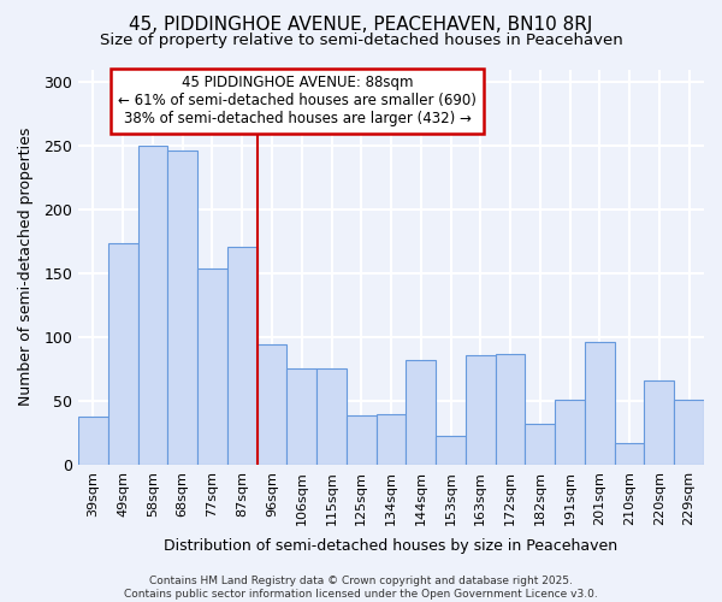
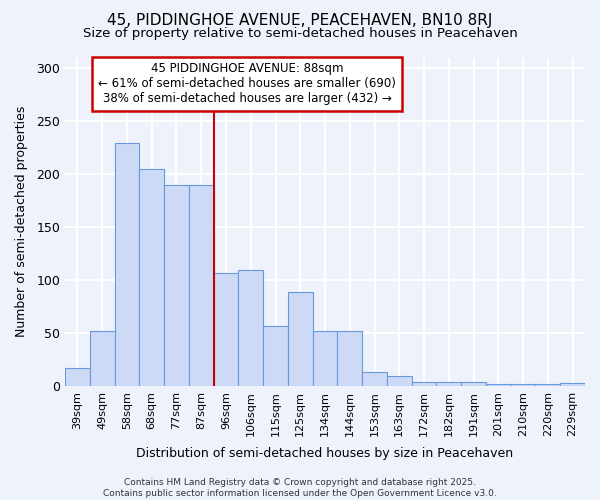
39sqm: 38 -> 17
49sqm: 174 -> 52
58sqm: 250 -> 229
68sqm: 246 -> 205
77sqm: 154 -> 190
87sqm: 171 -> 190
96sqm: 94 -> 107
106sqm: 75 -> 109
115sqm: 75 -> 57
125sqm: 39 -> 89
134sqm: 40 -> 52
144sqm: 82 -> 52
153sqm: 23 -> 13
163sqm: 86 -> 9
172sqm: 87 -> 4
182sqm: 32 -> 4
191sqm: 51 -> 4
201sqm: 96 -> 2
210sqm: 17 -> 2
220sqm: 66 -> 2
229sqm: 51 -> 3
